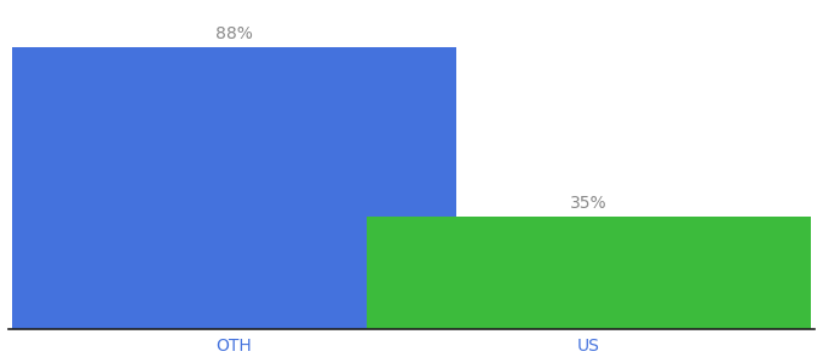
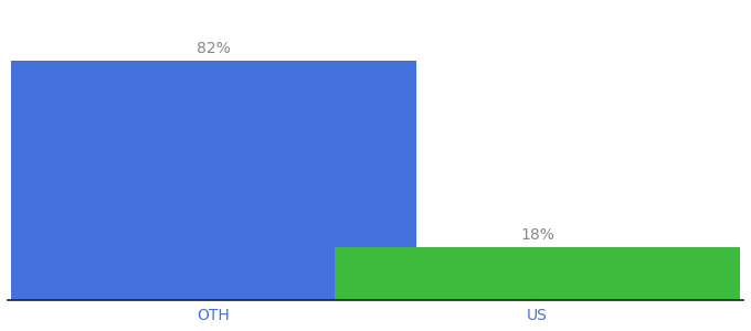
OTH: 88% -> 82%
US: 35% -> 18%
